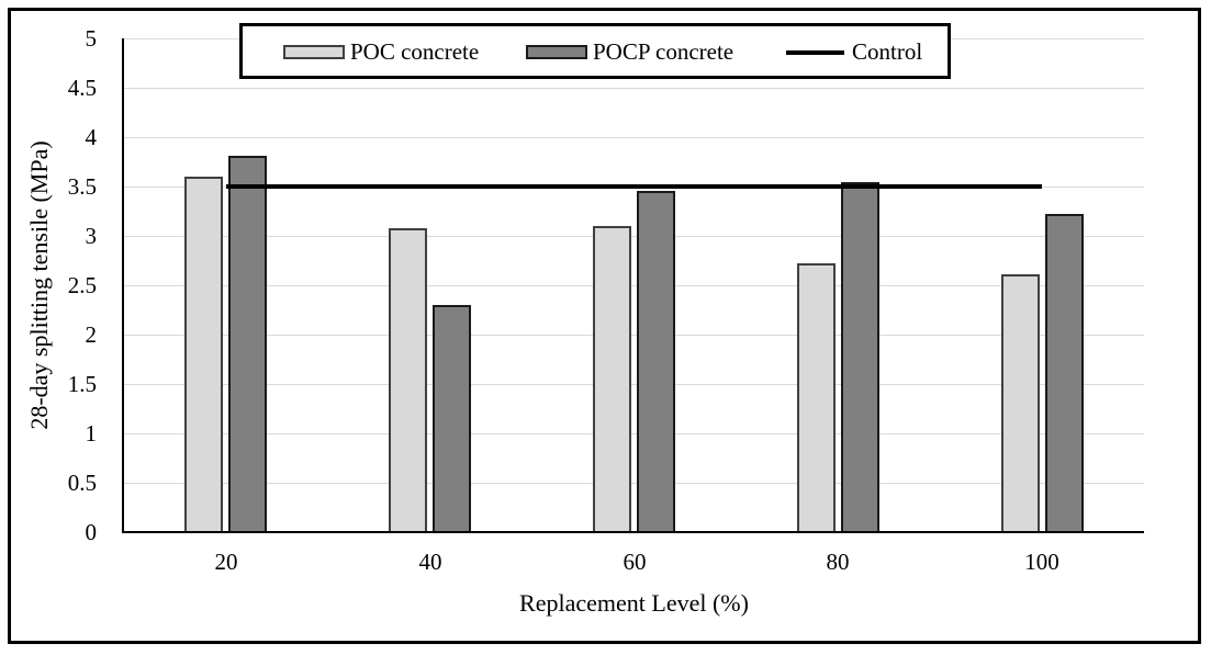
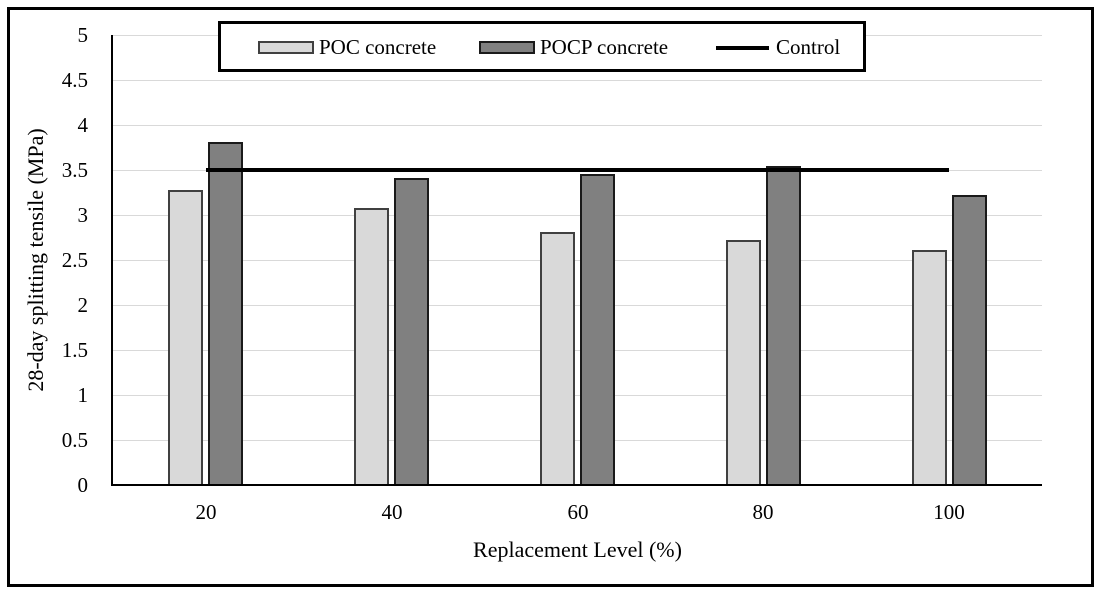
POC concrete/20: 3.6 -> 3.3
POCP concrete/40: 2.3 -> 3.4
POC concrete/60: 3.1 -> 2.8
